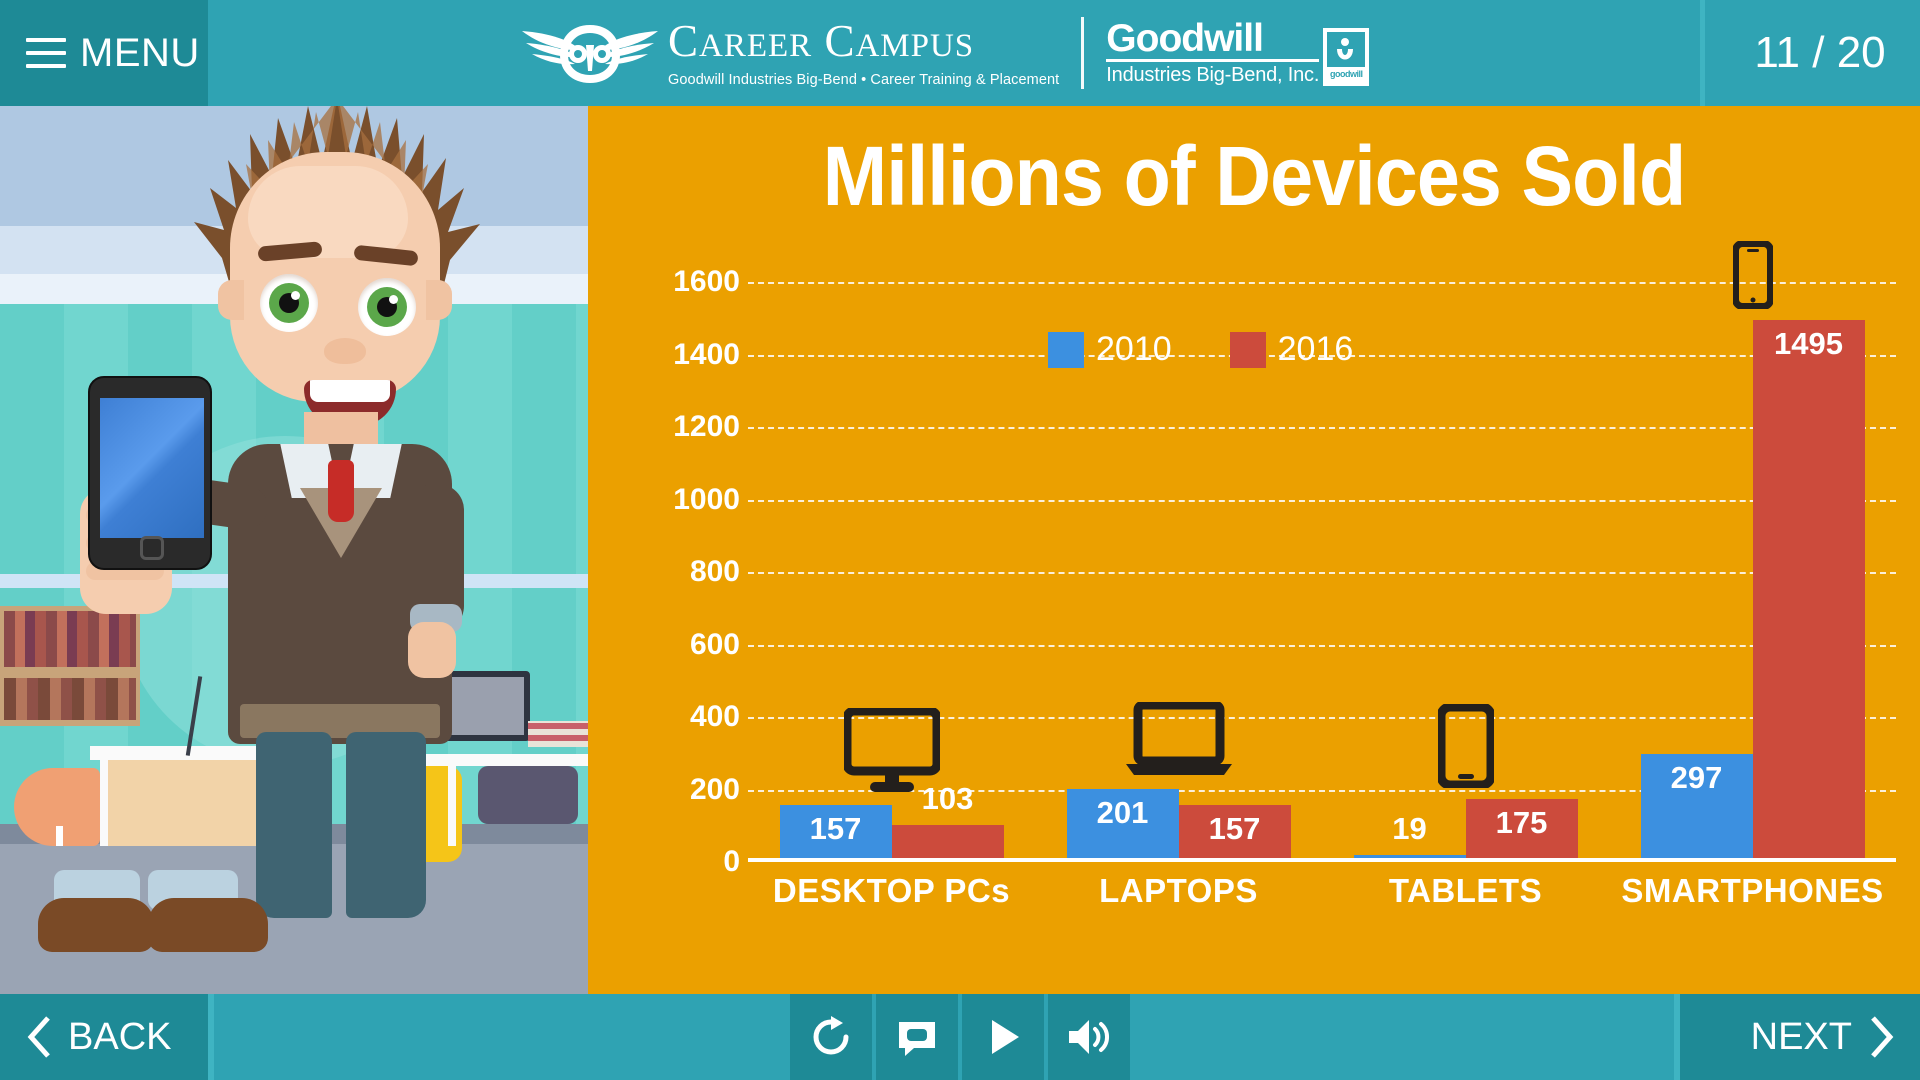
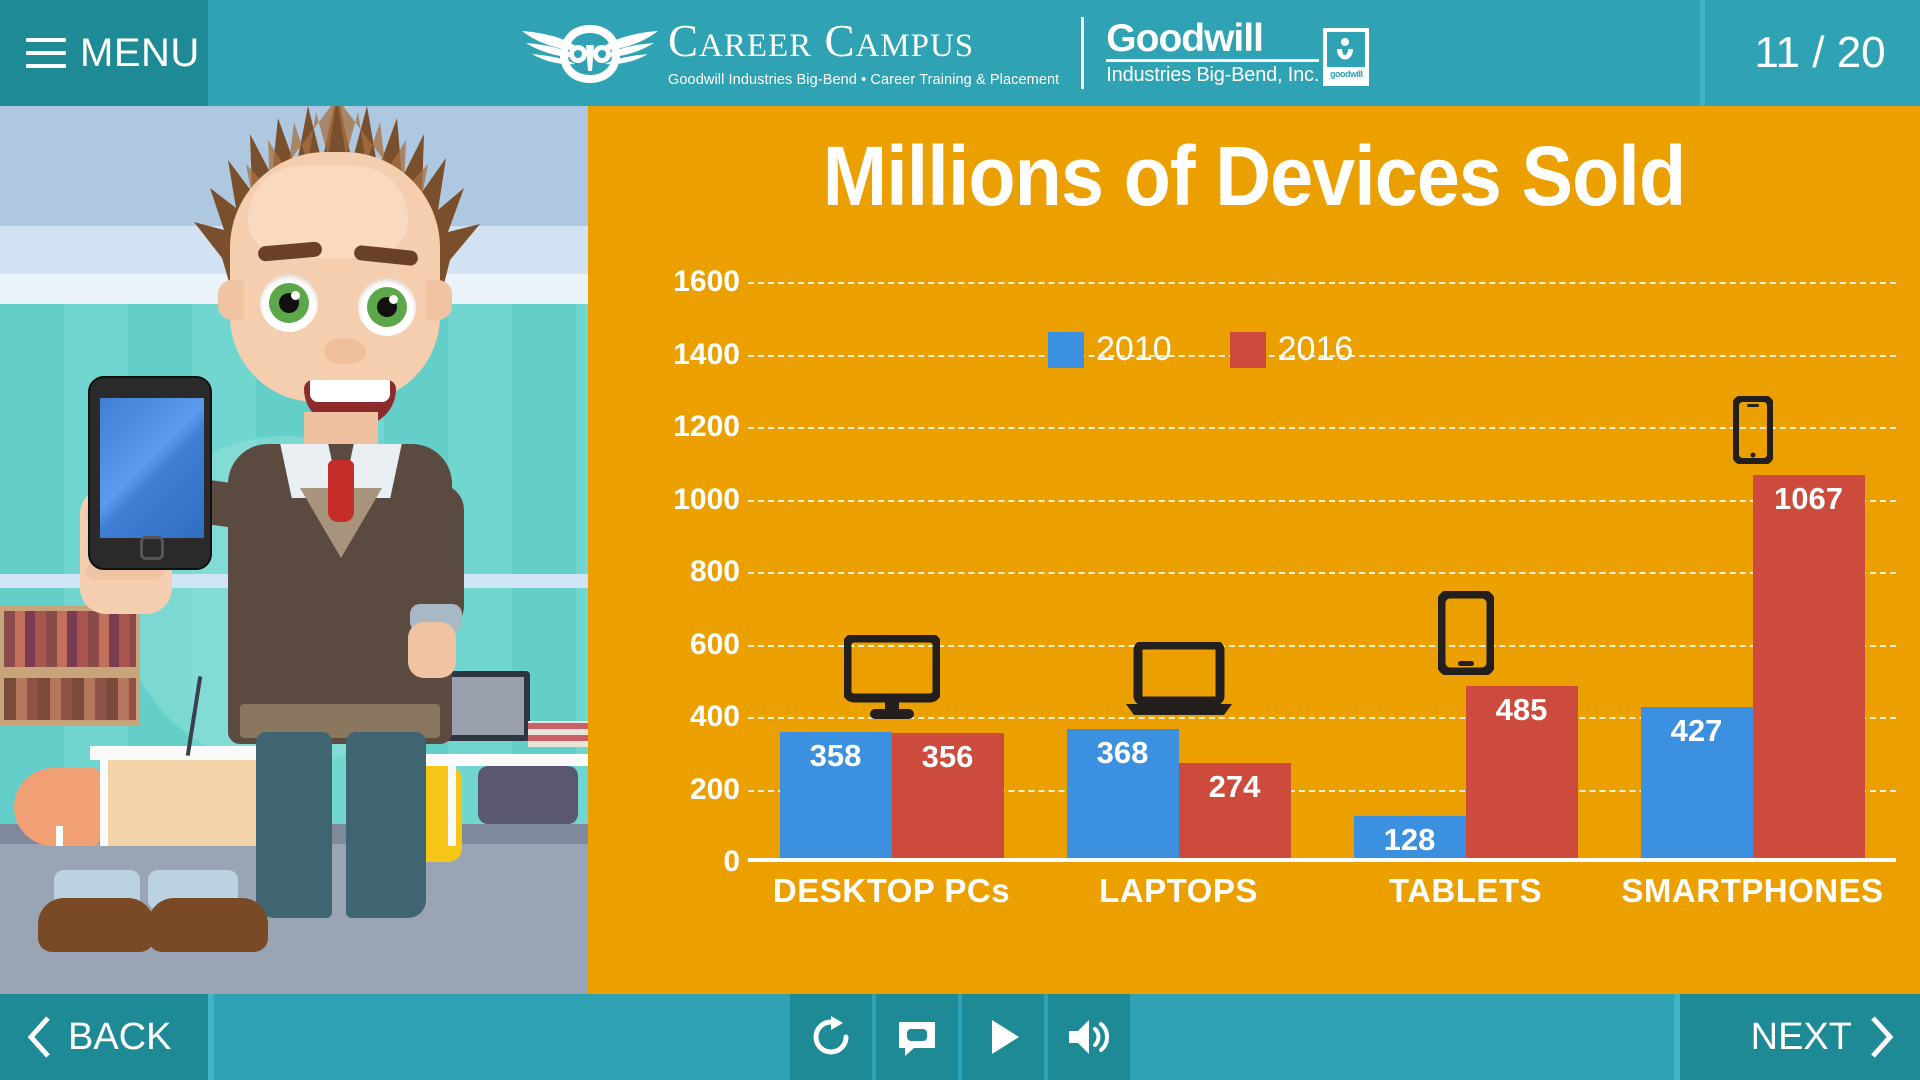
2010/DESKTOP PCs: 157 -> 358
2016/DESKTOP PCs: 103 -> 356
2010/LAPTOPS: 201 -> 368
2016/LAPTOPS: 157 -> 274
2010/TABLETS: 19 -> 128
2016/TABLETS: 175 -> 485
2010/SMARTPHONES: 297 -> 427
2016/SMARTPHONES: 1495 -> 1067
